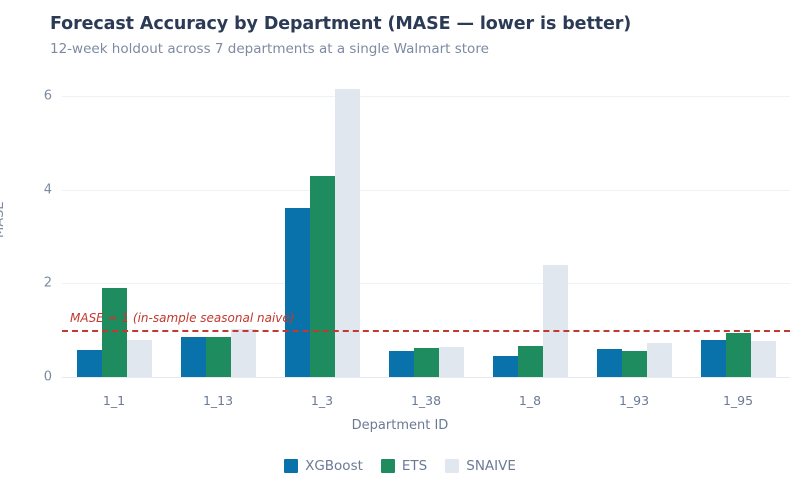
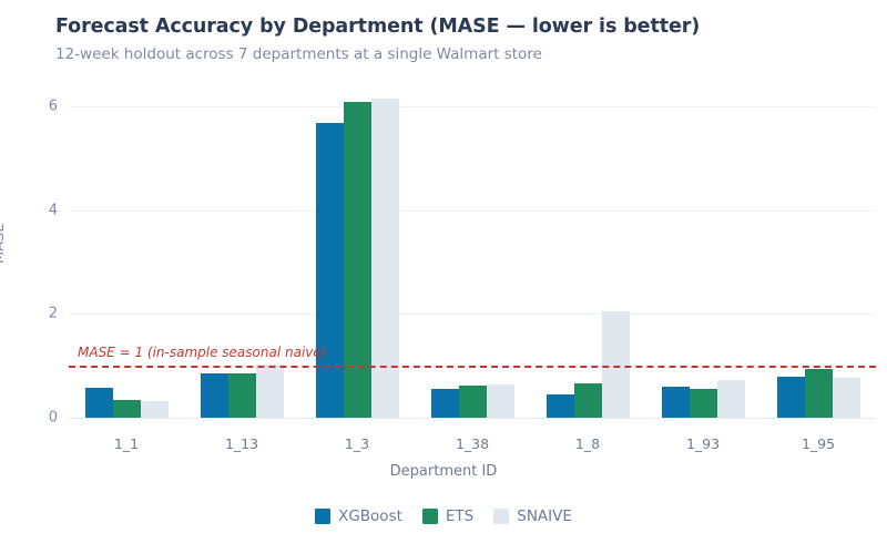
ETS/1_1: 1.9 -> 0.3
SNAIVE/1_1: 0.8 -> 0.3
XGBoost/1_3: 3.6 -> 5.7
ETS/1_3: 4.3 -> 6.1
SNAIVE/1_8: 2.4 -> 2.0
